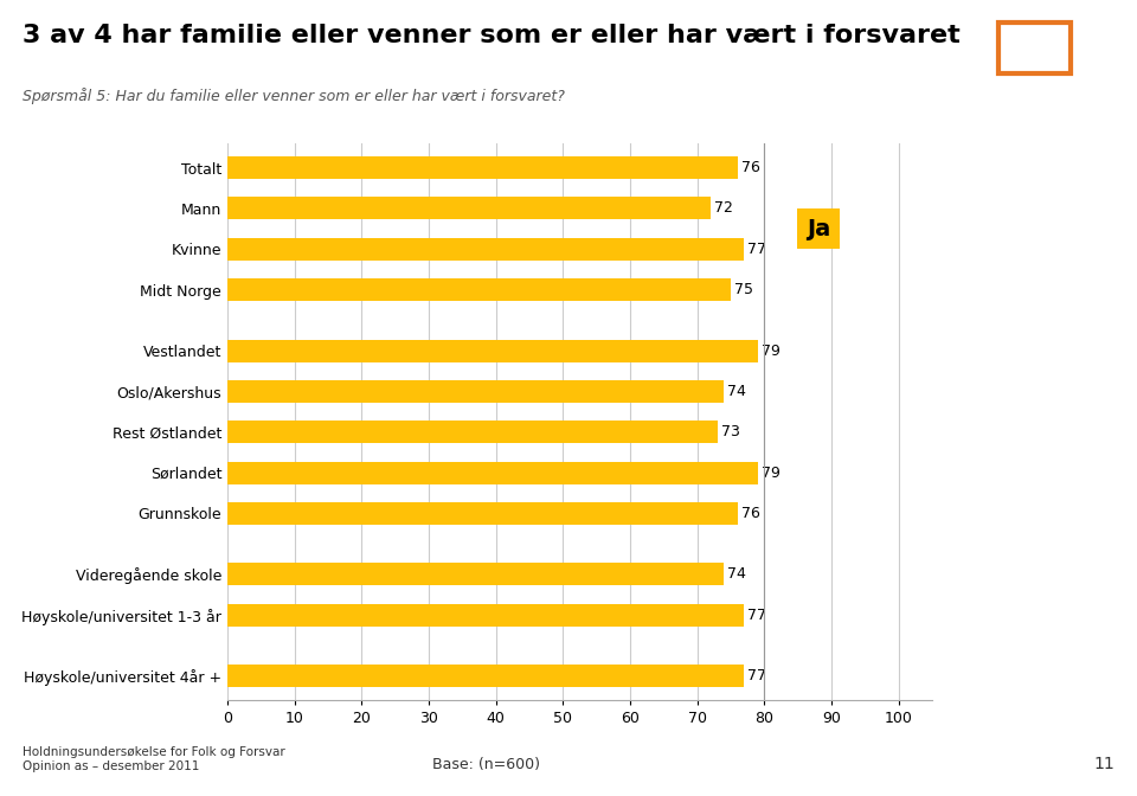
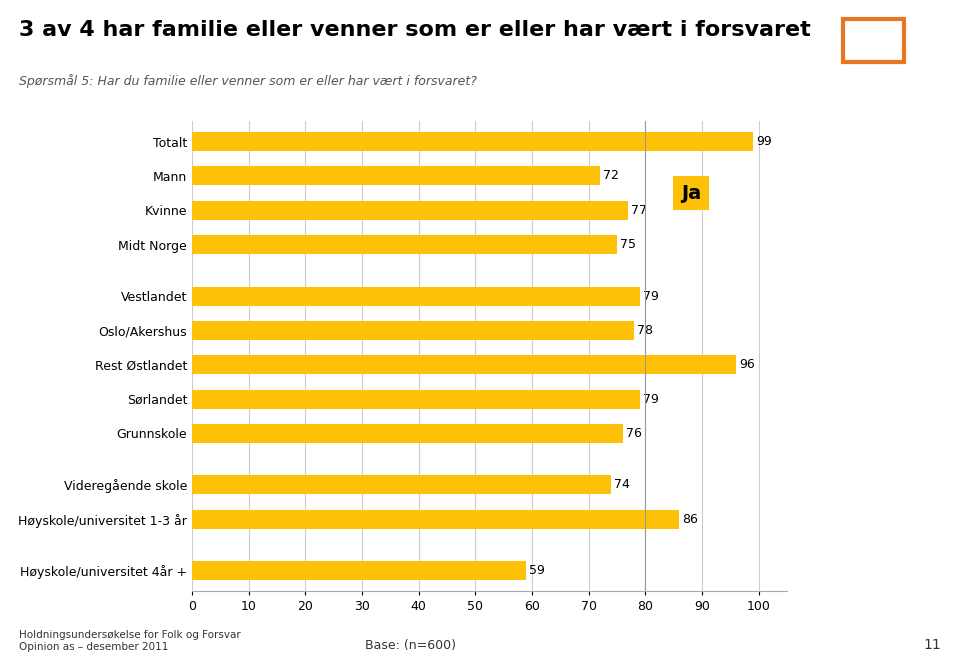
Totalt: 76 -> 99
Oslo/Akershus: 74 -> 78
Rest Østlandet: 73 -> 96
Høyskole/universitet 1-3 år: 77 -> 86
Høyskole/universitet 4år +: 77 -> 59
